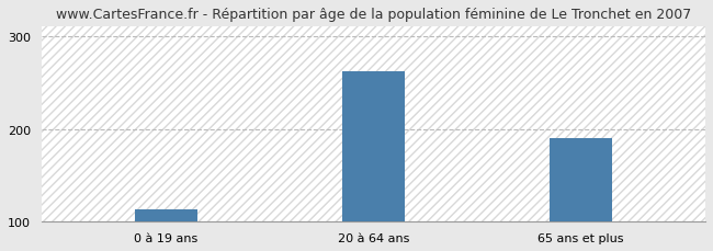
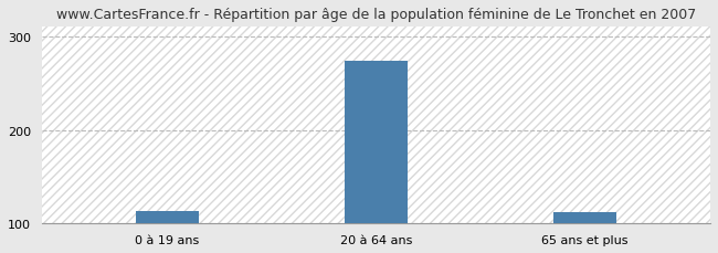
20 à 64 ans: 262 -> 274
65 ans et plus: 190 -> 112
